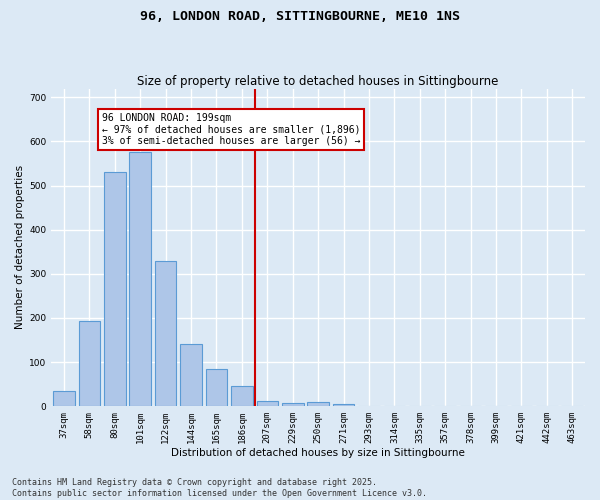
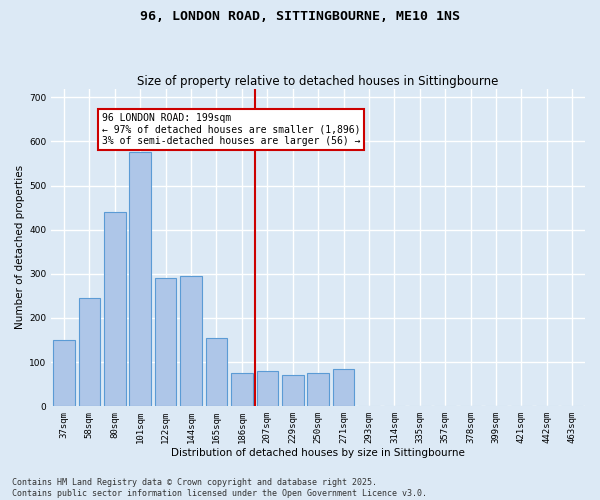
37sqm: 35 -> 150
58sqm: 193 -> 245
80sqm: 530 -> 440
122sqm: 330 -> 290
144sqm: 142 -> 295
165sqm: 85 -> 155
186sqm: 46 -> 75
207sqm: 12 -> 80
229sqm: 8 -> 70
250sqm: 10 -> 75
271sqm: 5 -> 85
